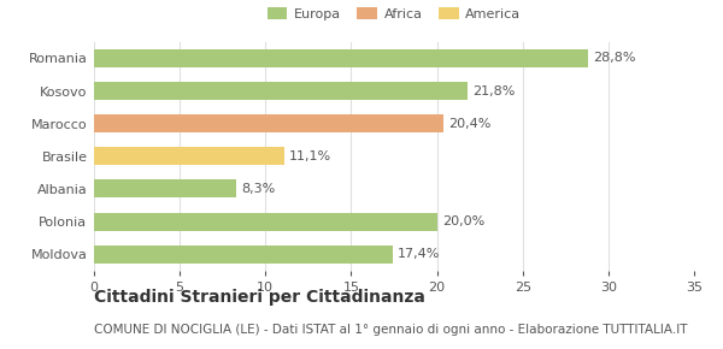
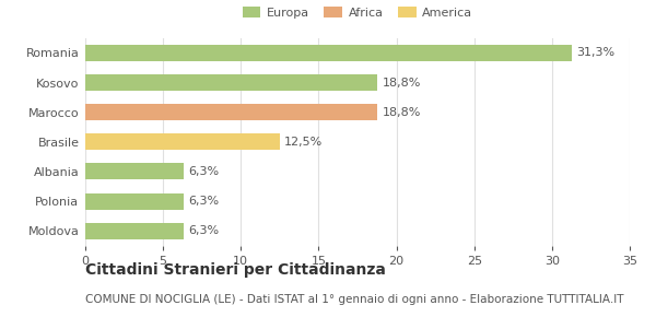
Romania: 28,8% -> 31,3%
Kosovo: 21,8% -> 18,8%
Marocco: 20,4% -> 18,8%
Brasile: 11,1% -> 12,5%
Albania: 8,3% -> 6,3%
Polonia: 20,0% -> 6,3%
Moldova: 17,4% -> 6,3%
